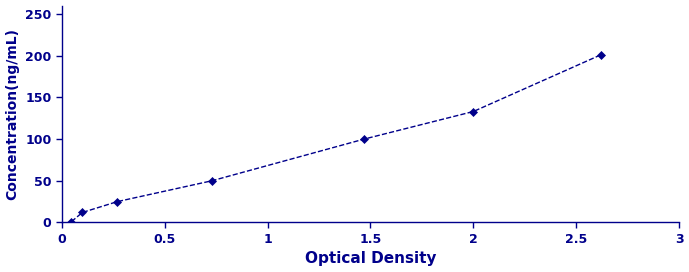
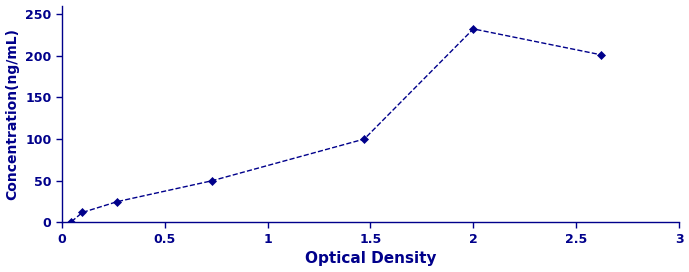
2: 133 -> 232
